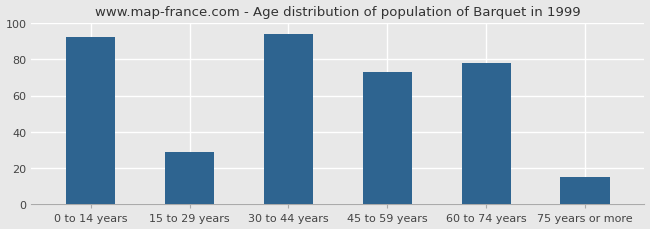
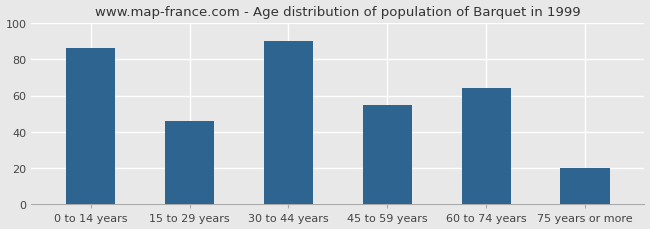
0 to 14 years: 92 -> 86
15 to 29 years: 29 -> 46
30 to 44 years: 94 -> 90
45 to 59 years: 73 -> 55
60 to 74 years: 78 -> 64
75 years or more: 15 -> 20
